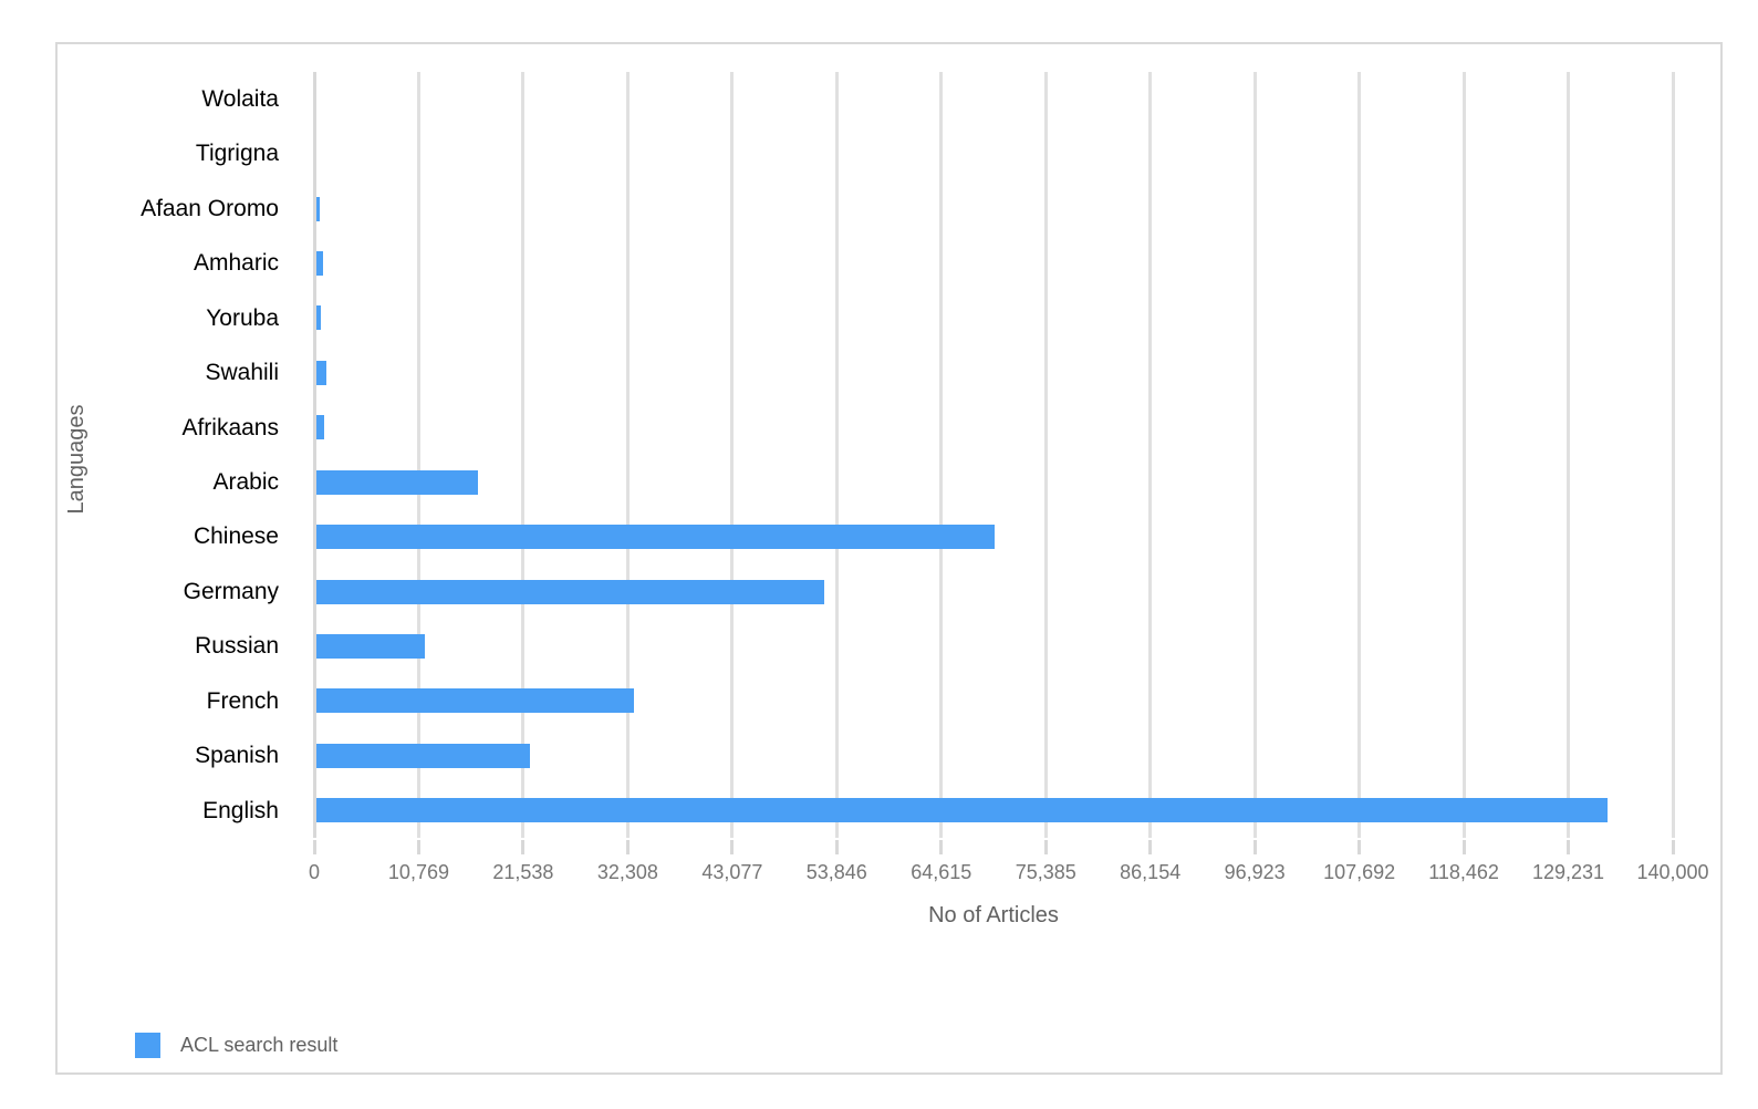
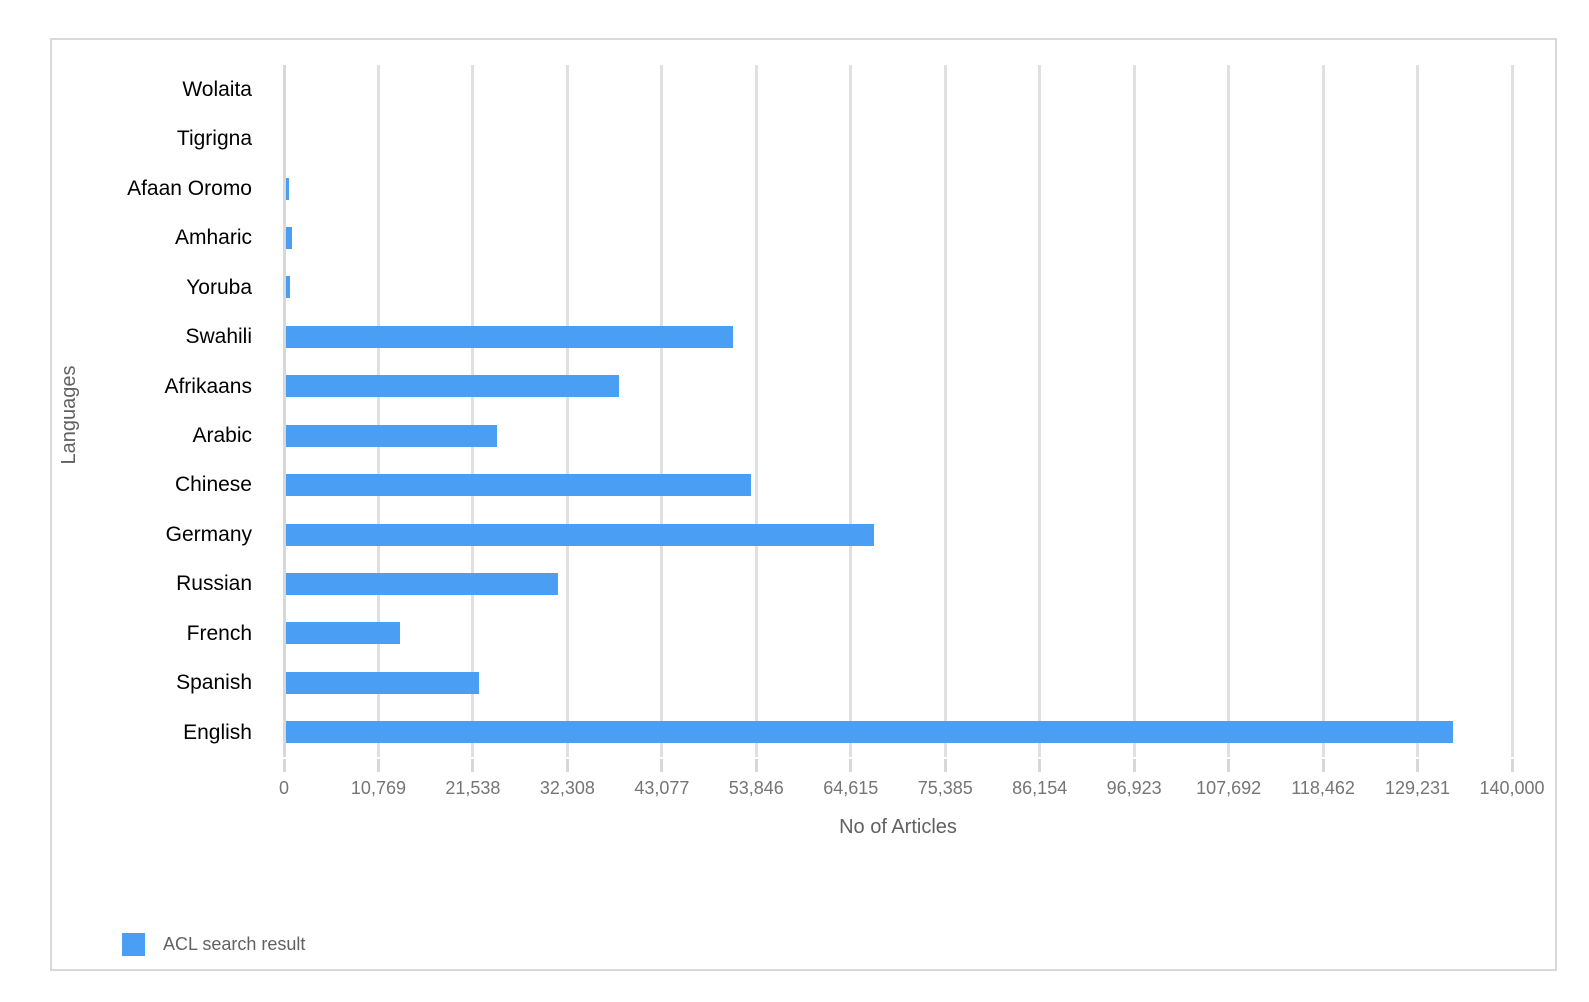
Swahili: 1000 -> 51000
Afrikaans: 1000 -> 38000
Arabic: 17000 -> 24000
Chinese: 70000 -> 53000
Germany: 52000 -> 67000
Russian: 11000 -> 31000
French: 33000 -> 13000
